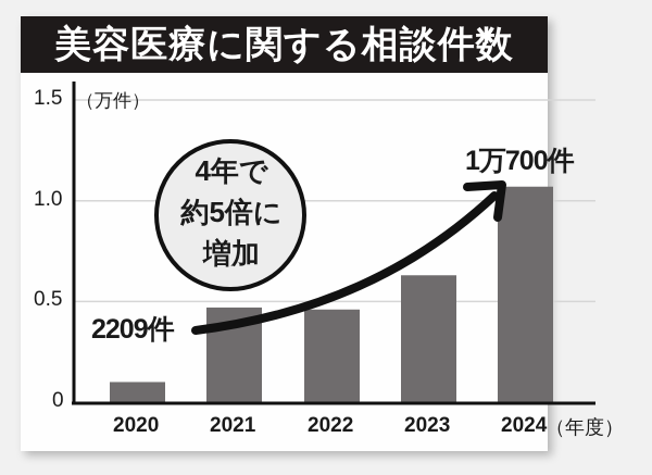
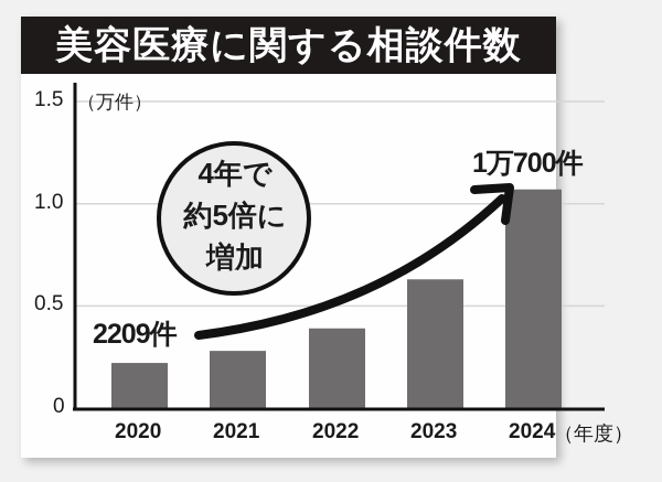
2020: 0.10 -> 0.22
2021: 0.47 -> 0.28
2022: 0.46 -> 0.39
